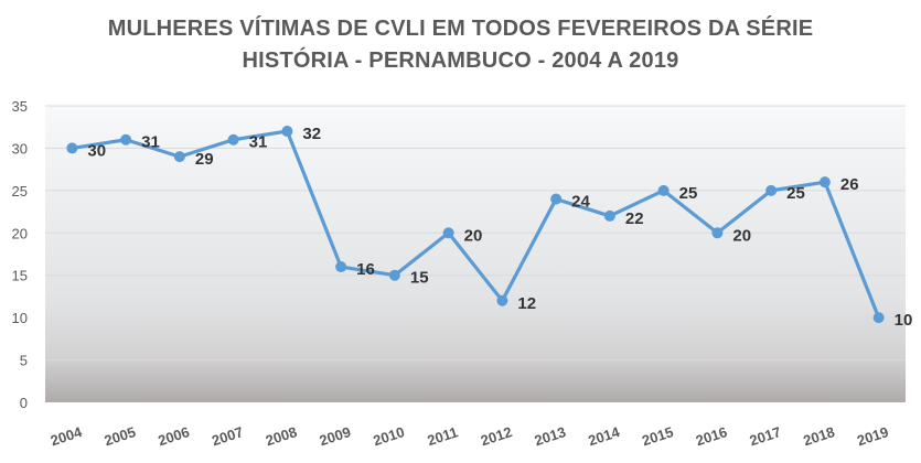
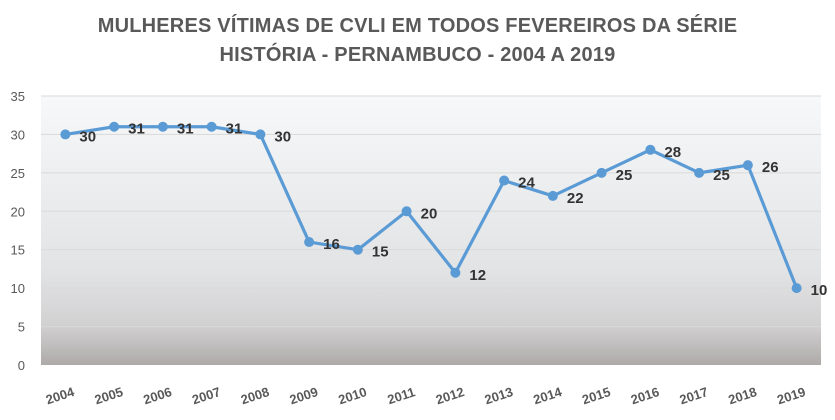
2006: 29 -> 31
2008: 32 -> 30
2016: 20 -> 28
